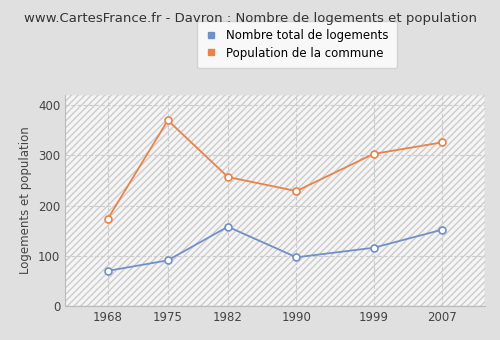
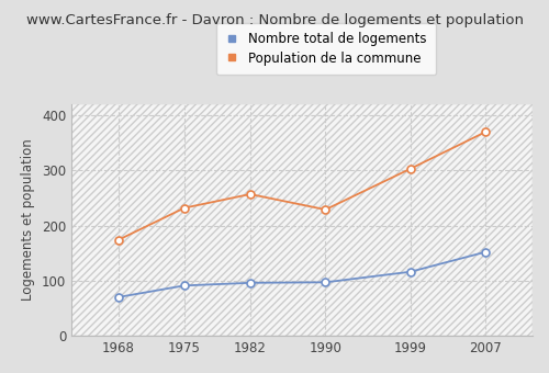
Population de la commune/1975: 370 -> 232
Nombre total de logements/1982: 158 -> 96
Population de la commune/2007: 326 -> 370
